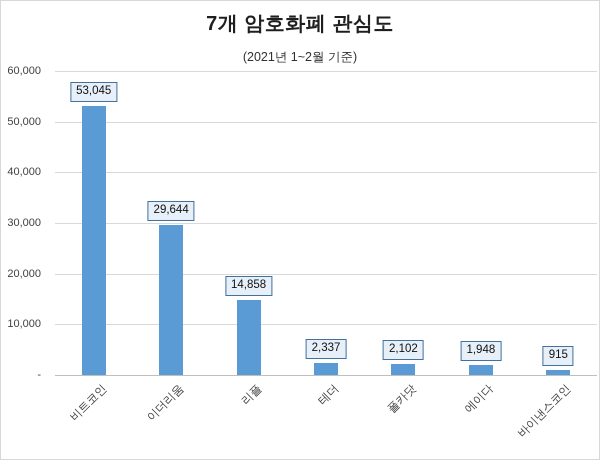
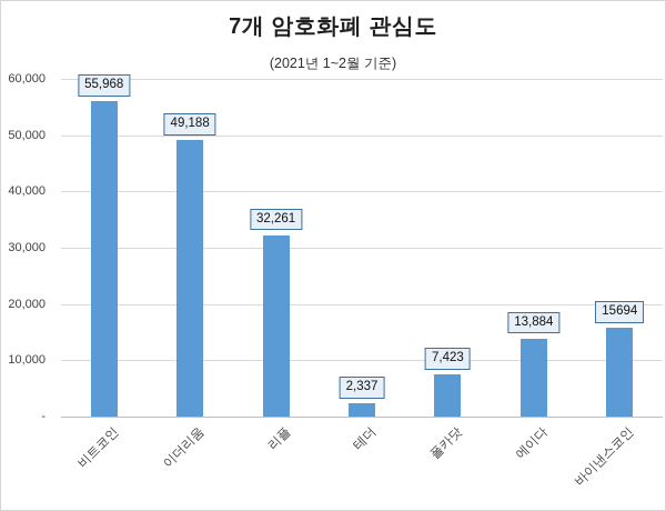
비트코인: 53,045 -> 55,968
이더리움: 29,644 -> 49,188
리플: 14,858 -> 32,261
폴카닷: 2,102 -> 7,423
에이다: 1,948 -> 13,884
바이낸스코인: 915 -> 15694
